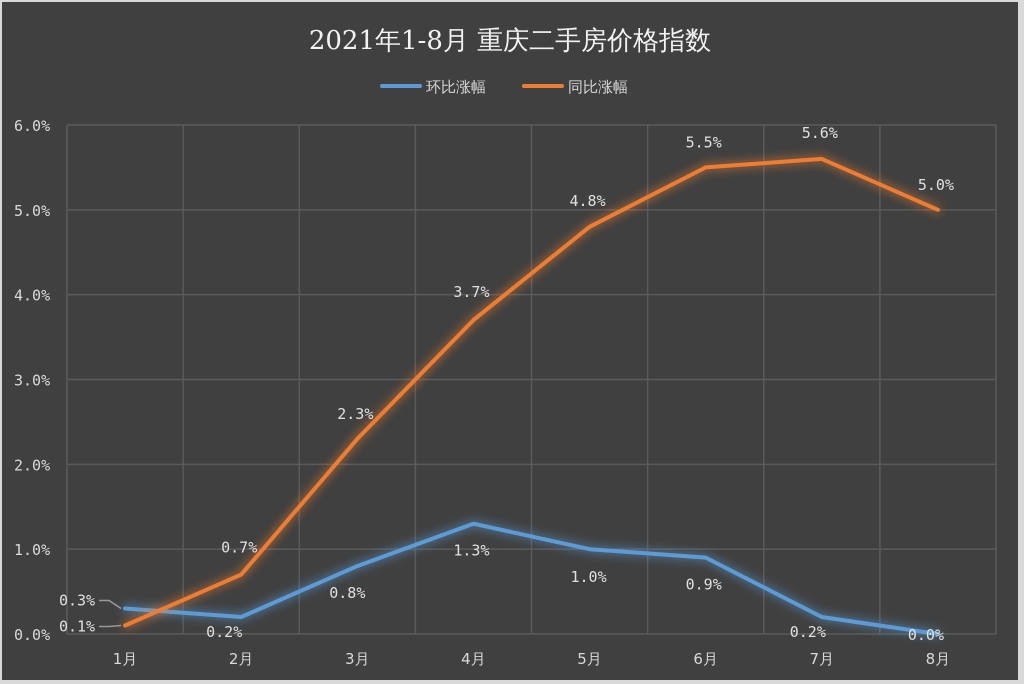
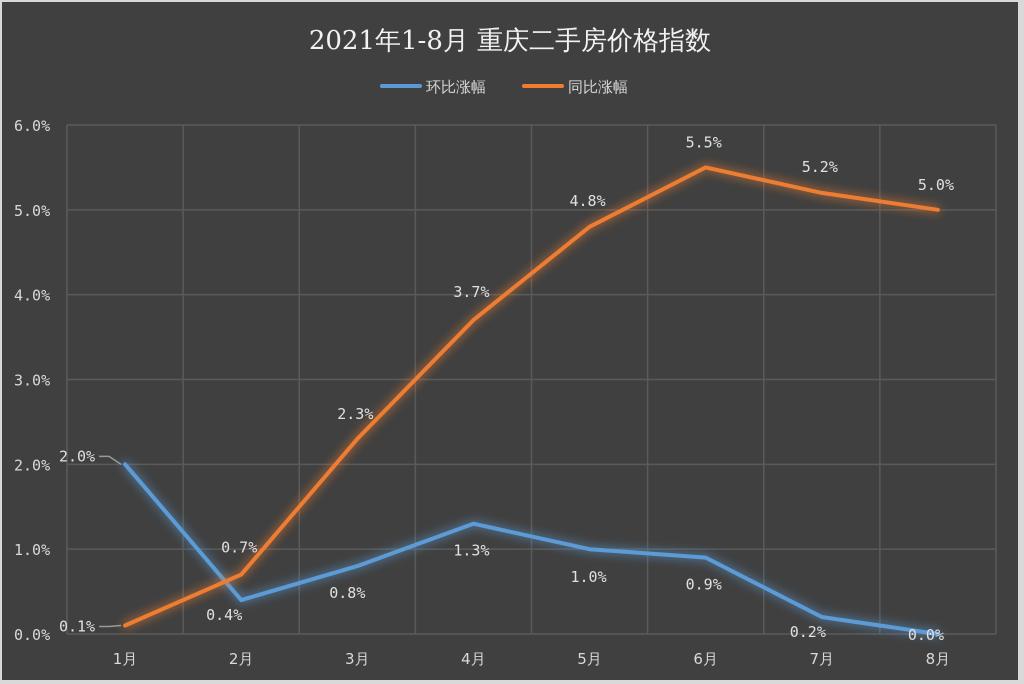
环比涨幅/1月: 0.3% -> 2.0%
环比涨幅/2月: 0.2% -> 0.4%
同比涨幅/7月: 5.6% -> 5.2%
